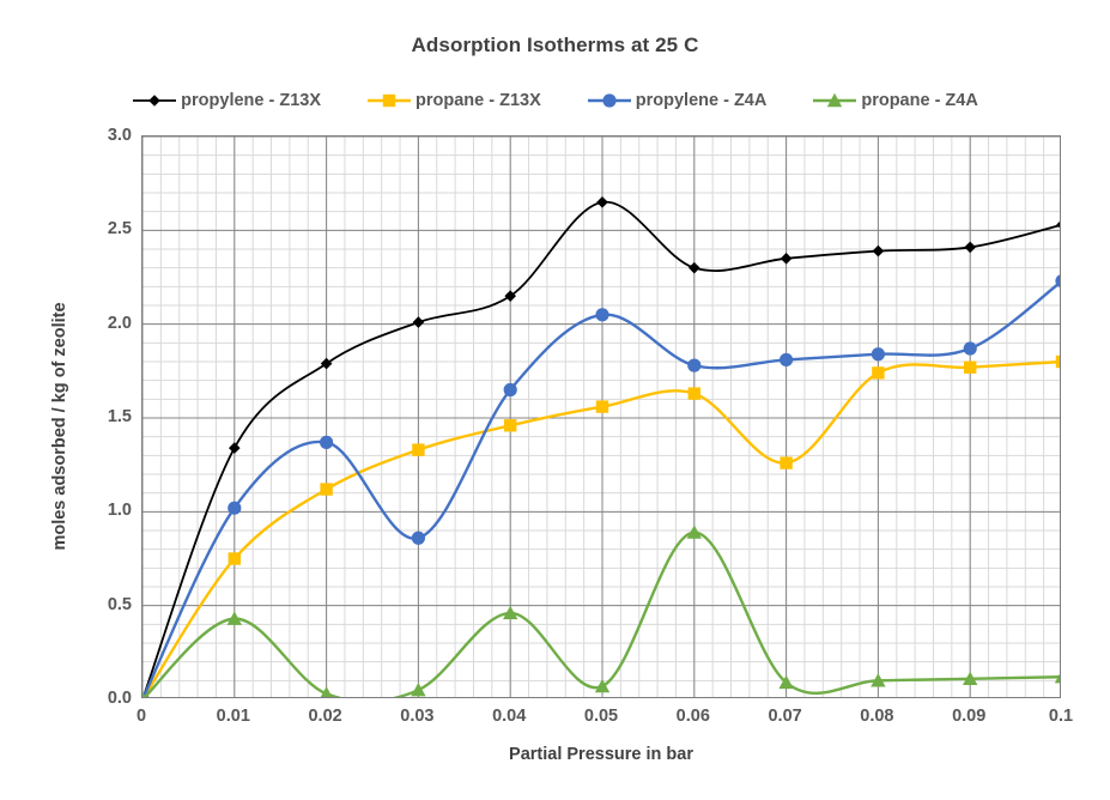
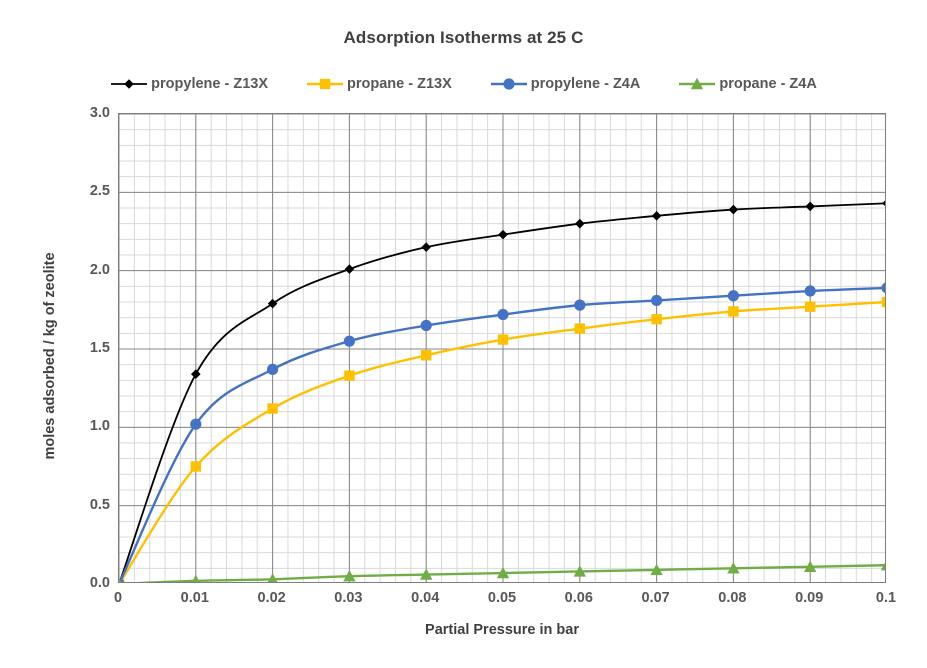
propane - Z4A/0.01: 0.43 -> 0.02
propylene - Z4A/0.03: 0.86 -> 1.55
propane - Z4A/0.04: 0.46 -> 0.06
propylene - Z13X/0.05: 2.65 -> 2.23
propylene - Z4A/0.05: 2.05 -> 1.72
propane - Z4A/0.06: 0.89 -> 0.08
propane - Z13X/0.07: 1.26 -> 1.69
propylene - Z13X/0.1: 2.53 -> 2.43
propylene - Z4A/0.1: 2.23 -> 1.89
